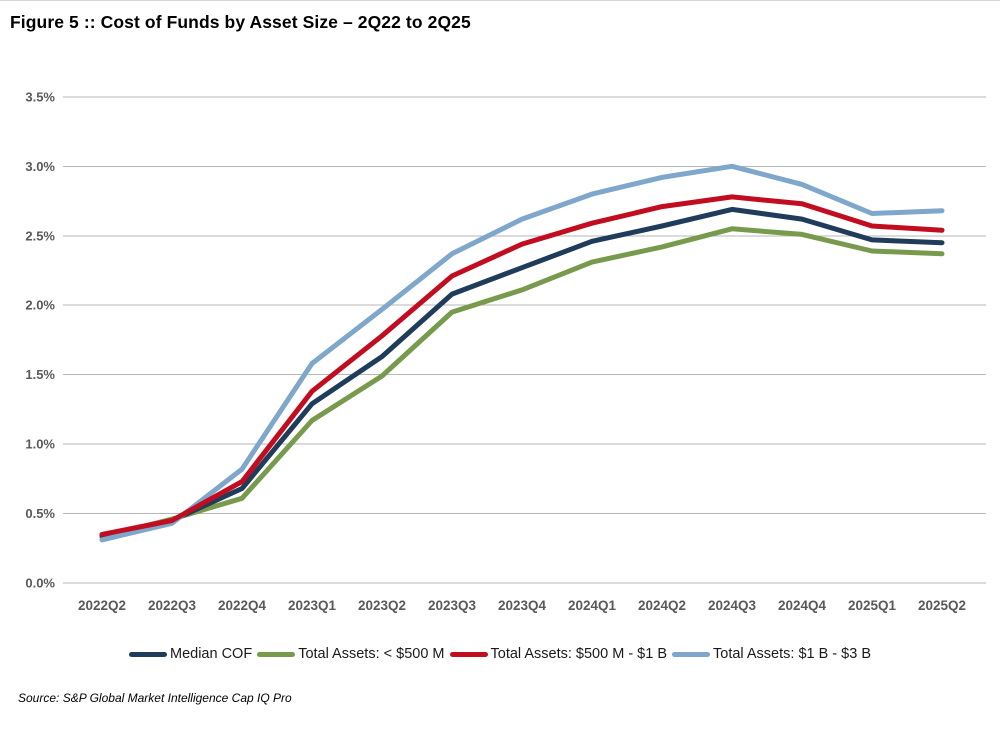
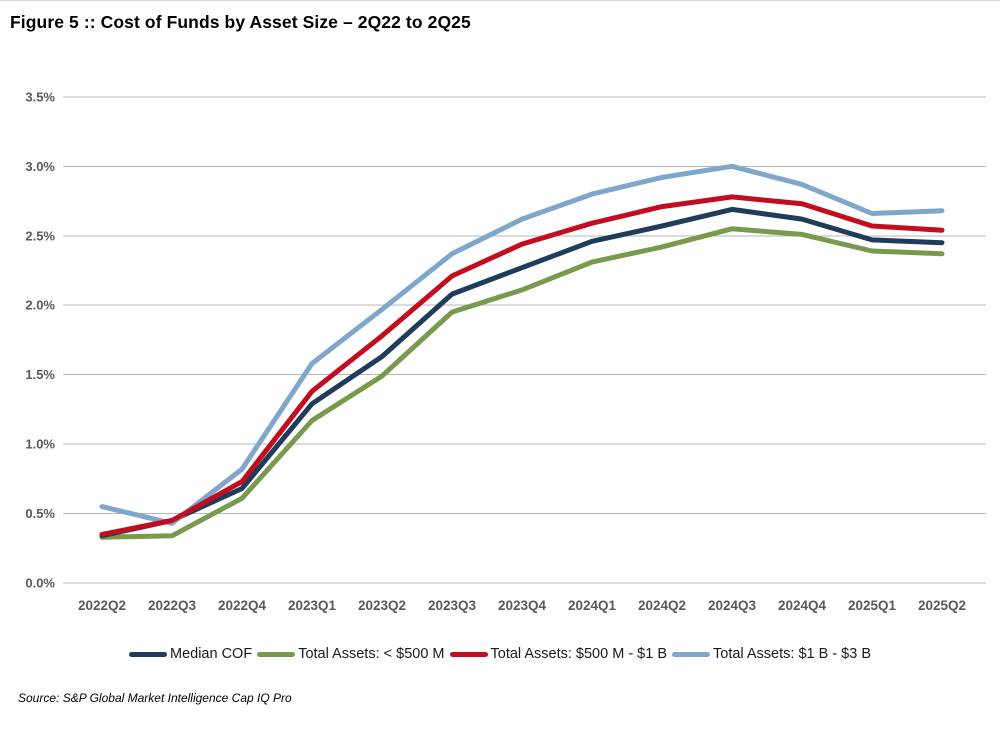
Total Assets: $1 B - $3 B/2022Q2: 0.31% -> 0.55%
Total Assets: < $500 M/2022Q3: 0.46% -> 0.34%
